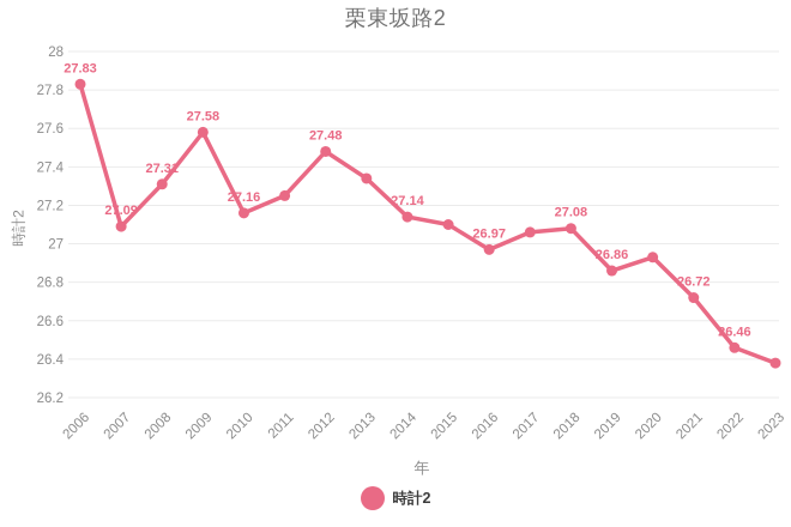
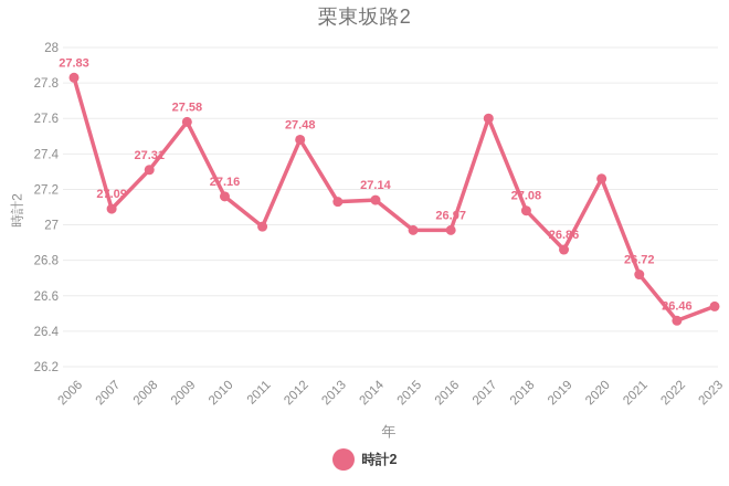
2011: 27.25 -> 26.99
2013: 27.34 -> 27.13
2015: 27.10 -> 26.97
2017: 27.06 -> 27.60
2020: 26.93 -> 27.26
2023: 26.38 -> 26.54
